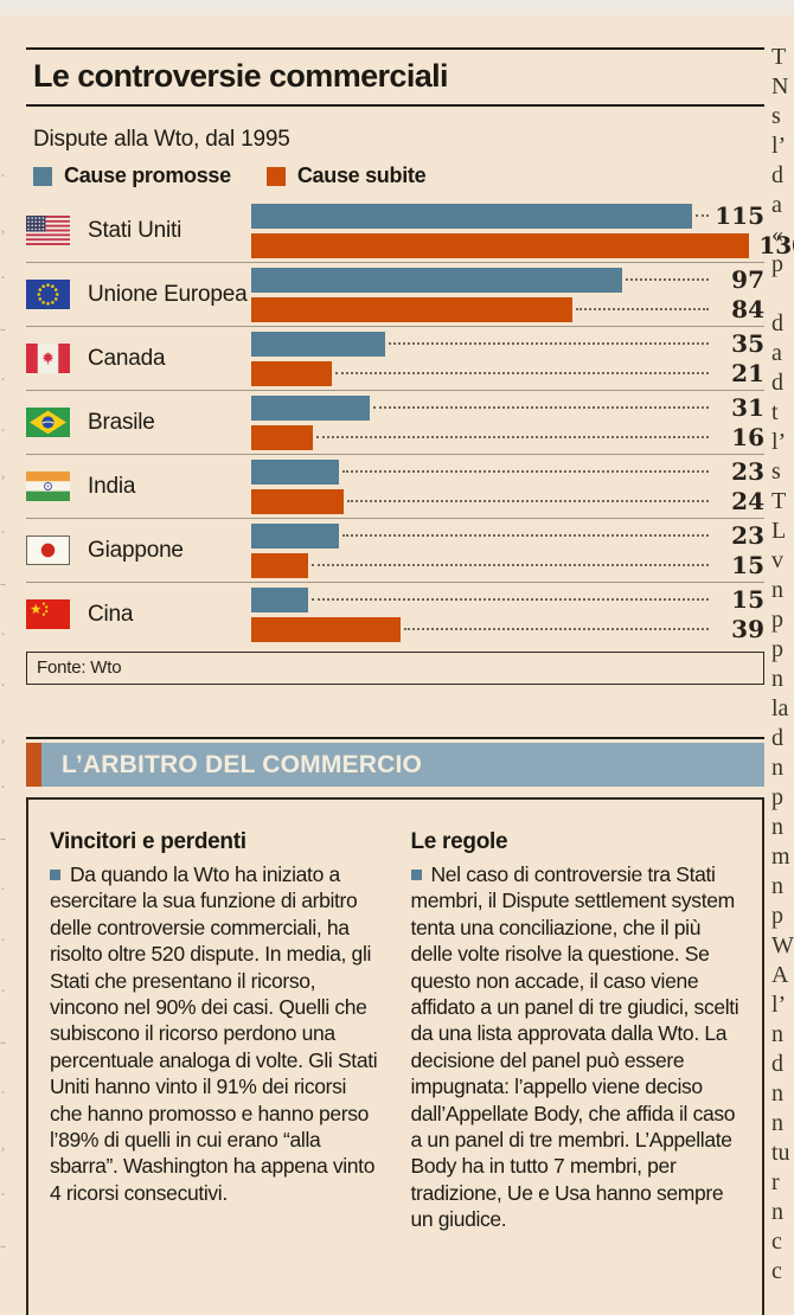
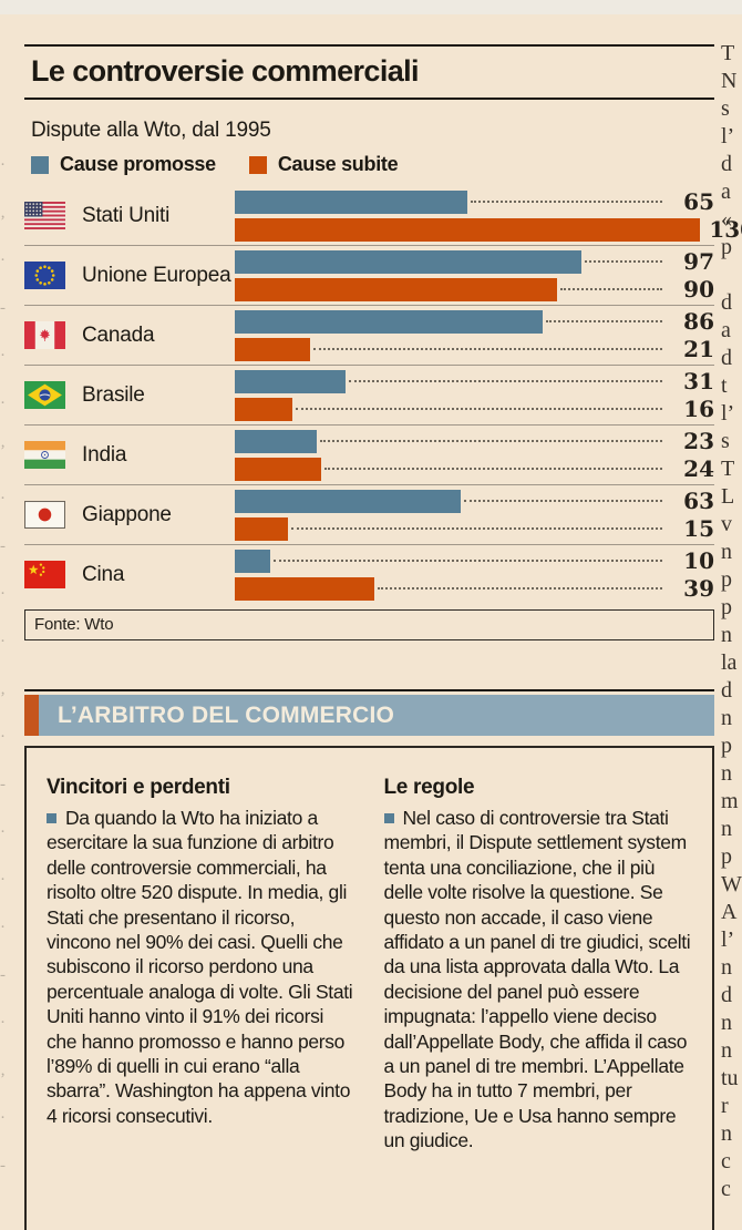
Cause promosse/Stati Uniti: 115 -> 65
Cause subite/Unione Europea: 84 -> 90
Cause promosse/Canada: 35 -> 86
Cause promosse/Giappone: 23 -> 63
Cause promosse/Cina: 15 -> 10
